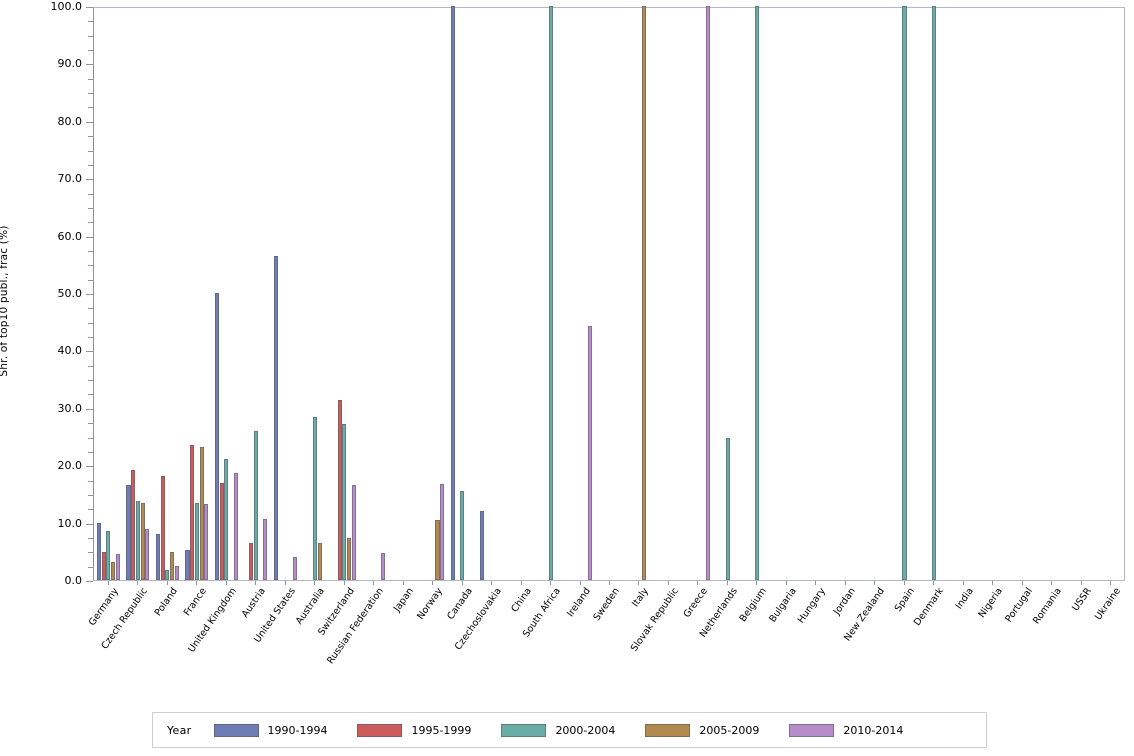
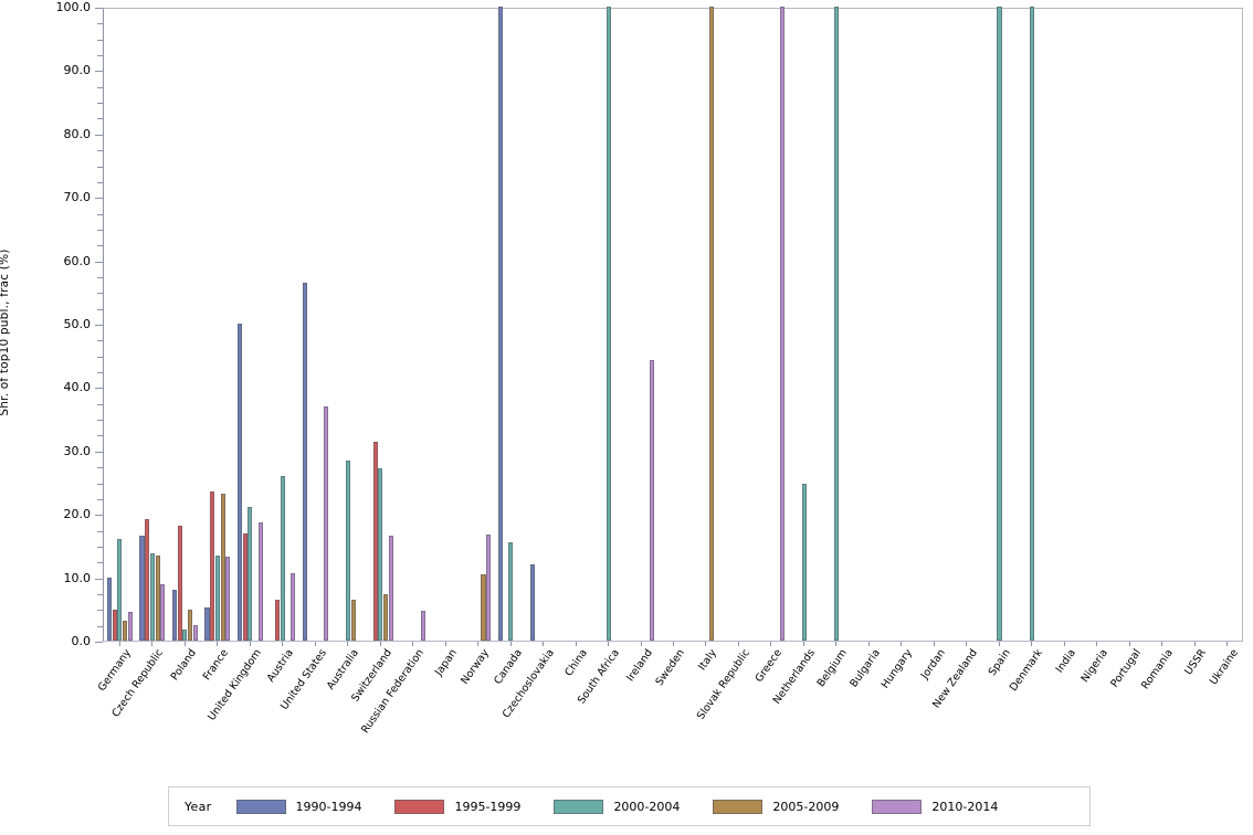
2000-2004/Germany: 9 -> 16
2010-2014/United States: 4 -> 37
